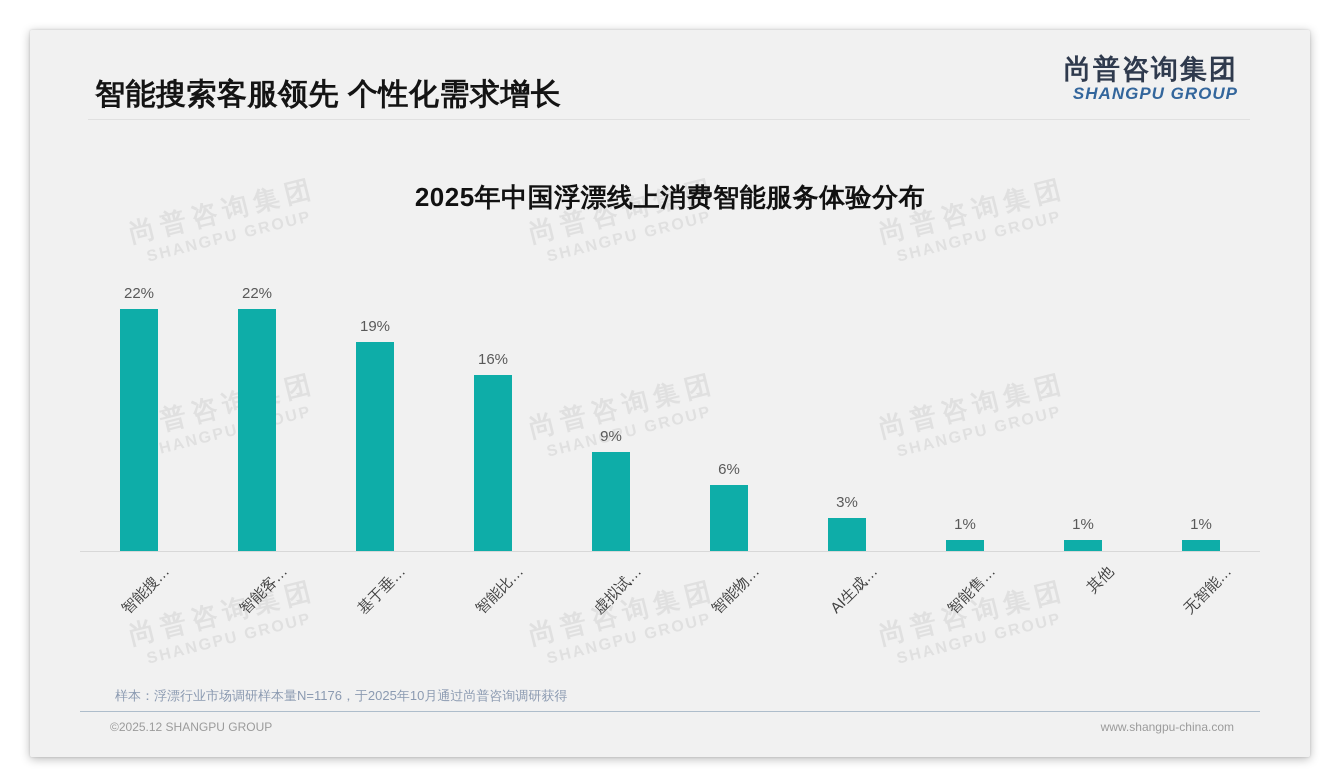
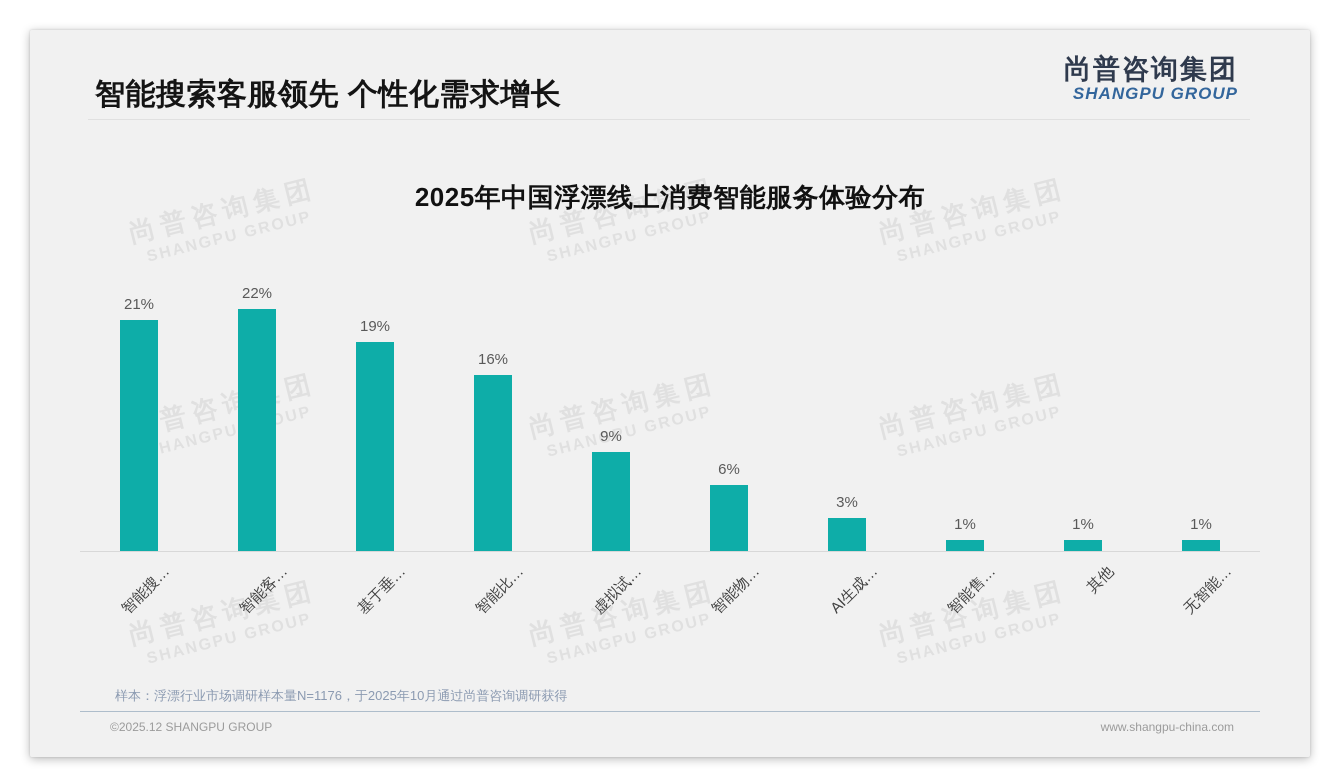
智能搜…: 22% -> 21%
